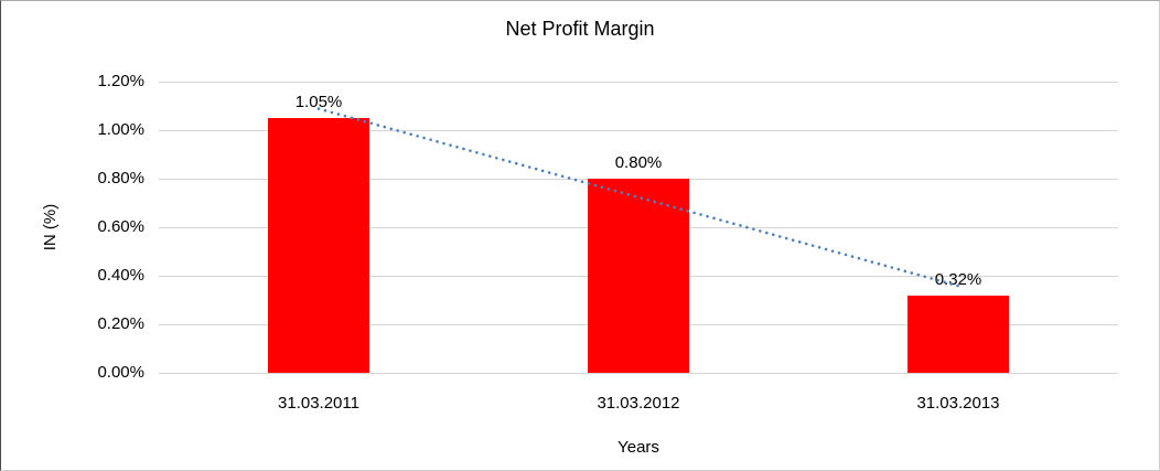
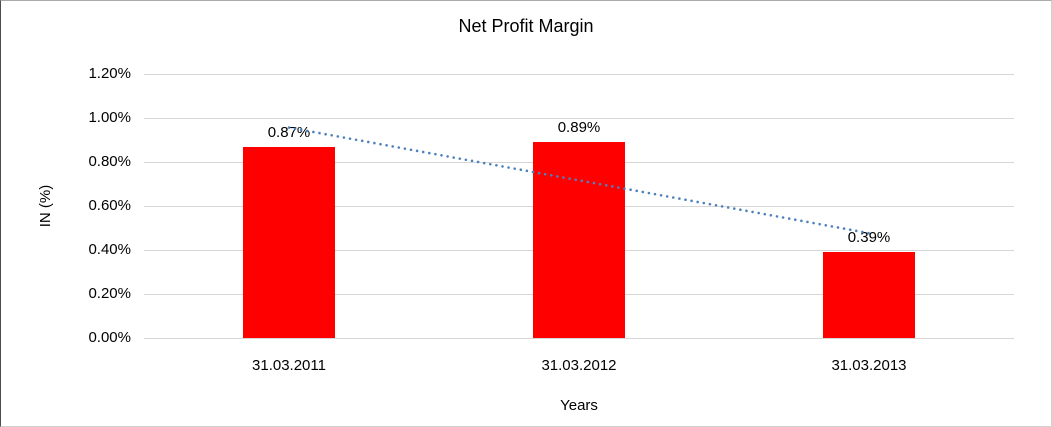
31.03.2011: 1.05% -> 0.87%
31.03.2012: 0.80% -> 0.89%
31.03.2013: 0.32% -> 0.39%
